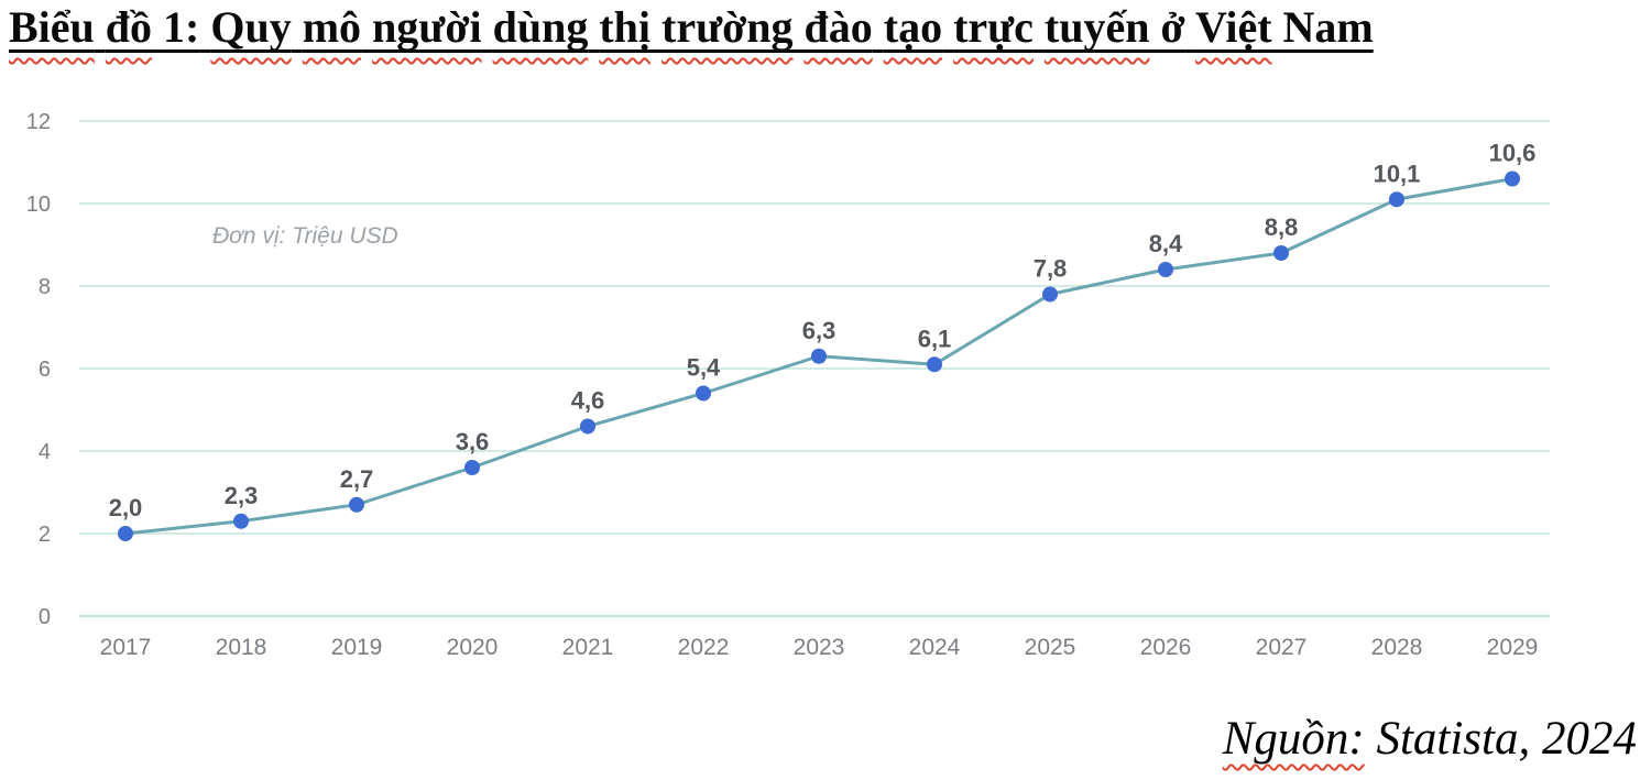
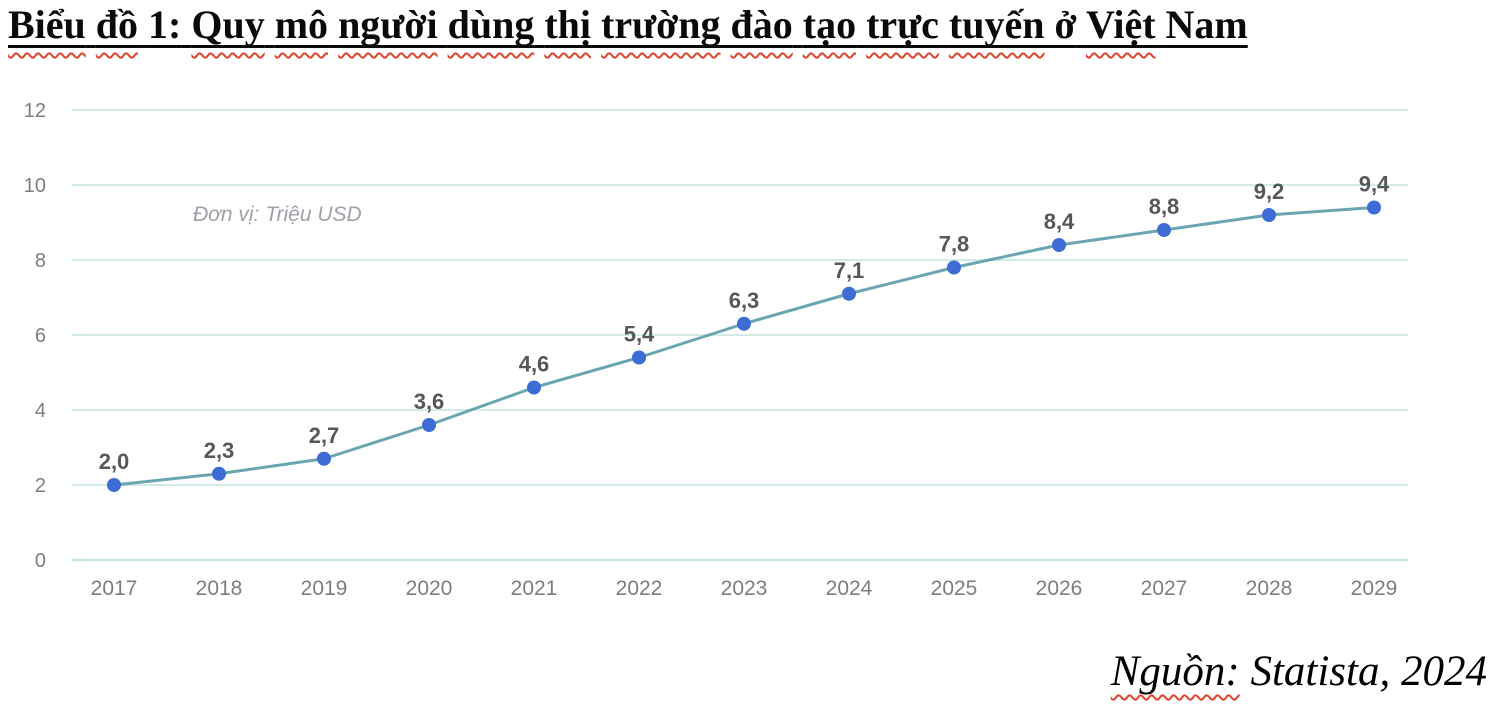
2024: 6,1 -> 7,1
2028: 10,1 -> 9,2
2029: 10,6 -> 9,4
